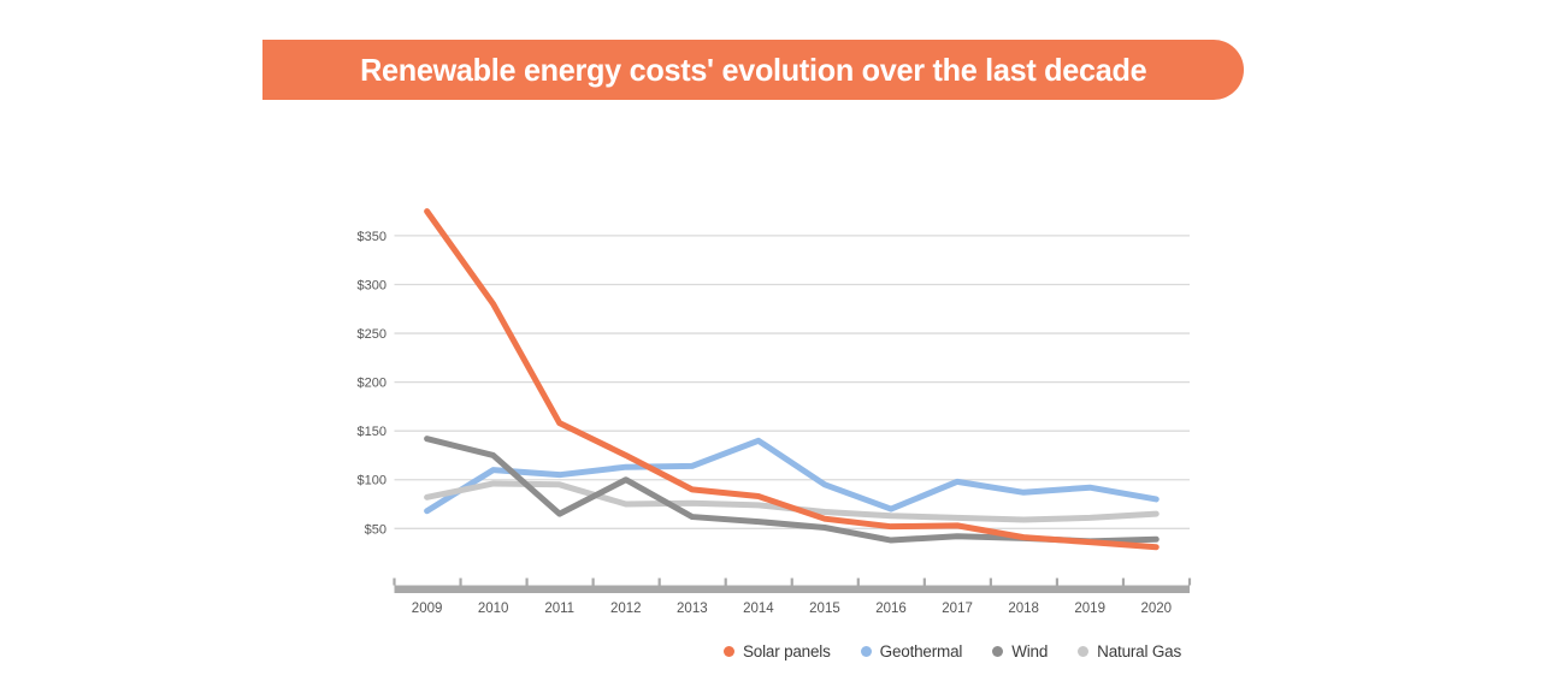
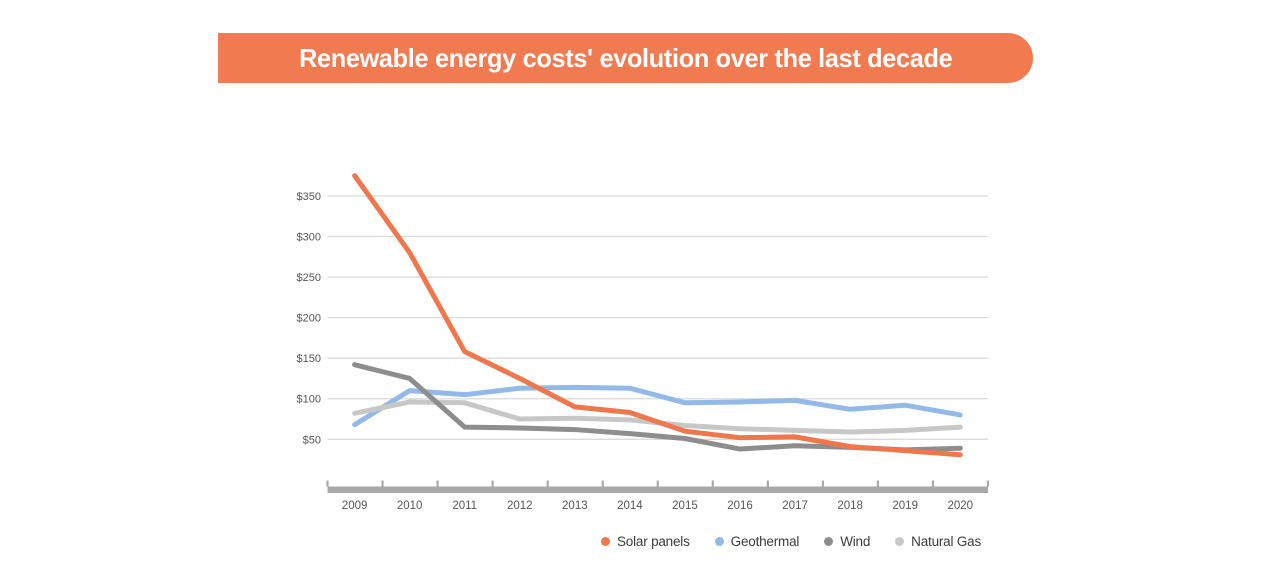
Wind/2012: $100 -> $60
Geothermal/2014: $140 -> $110
Geothermal/2016: $70 -> $100
